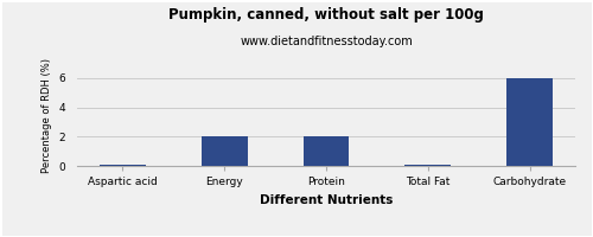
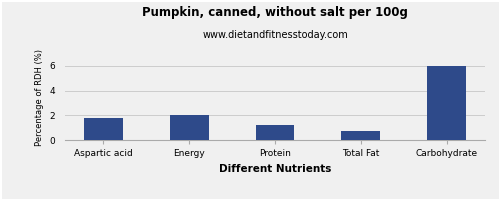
Aspartic acid: 0.1 -> 1.8
Protein: 2.0 -> 1.2
Total Fat: 0.1 -> 0.7
